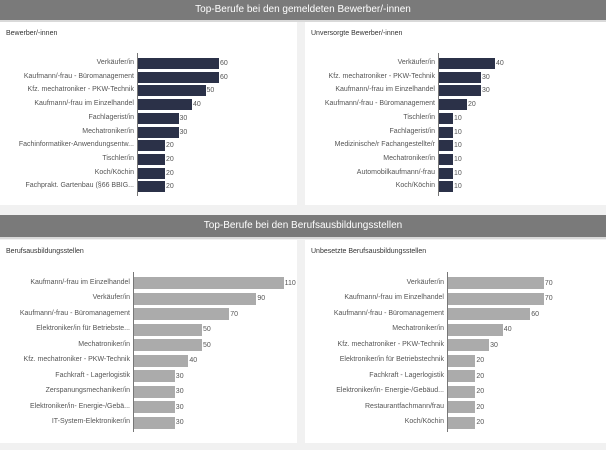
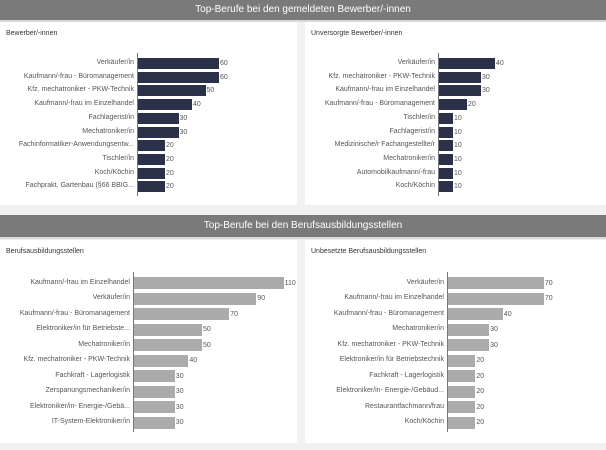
Unbesetzte Berufsausbildungsstellen/Kaufmann/-frau - Büromanagement: 60 -> 40
Unbesetzte Berufsausbildungsstellen/Mechatroniker/in: 40 -> 30
